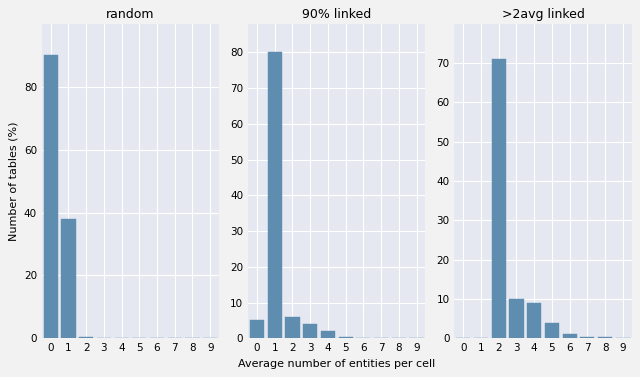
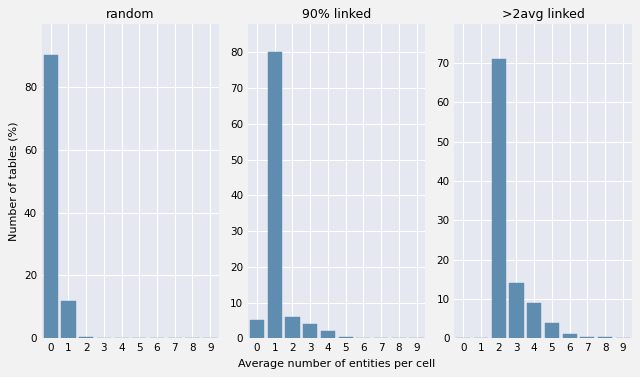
random/1: 38.0 -> 12.0
>2avg linked/3: 10.0 -> 14.0
